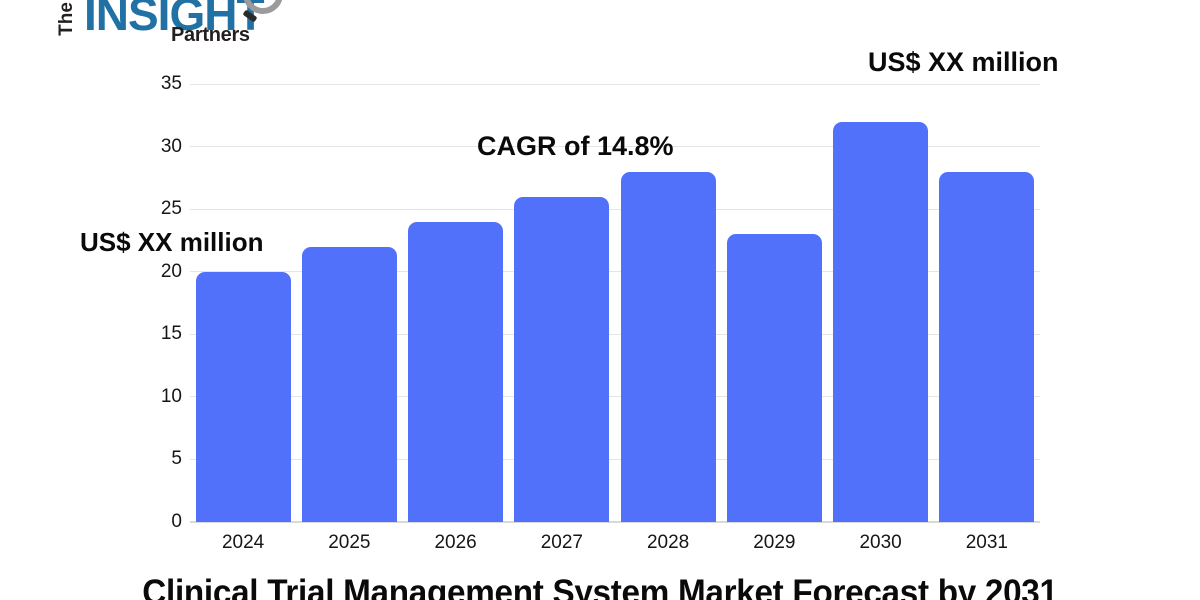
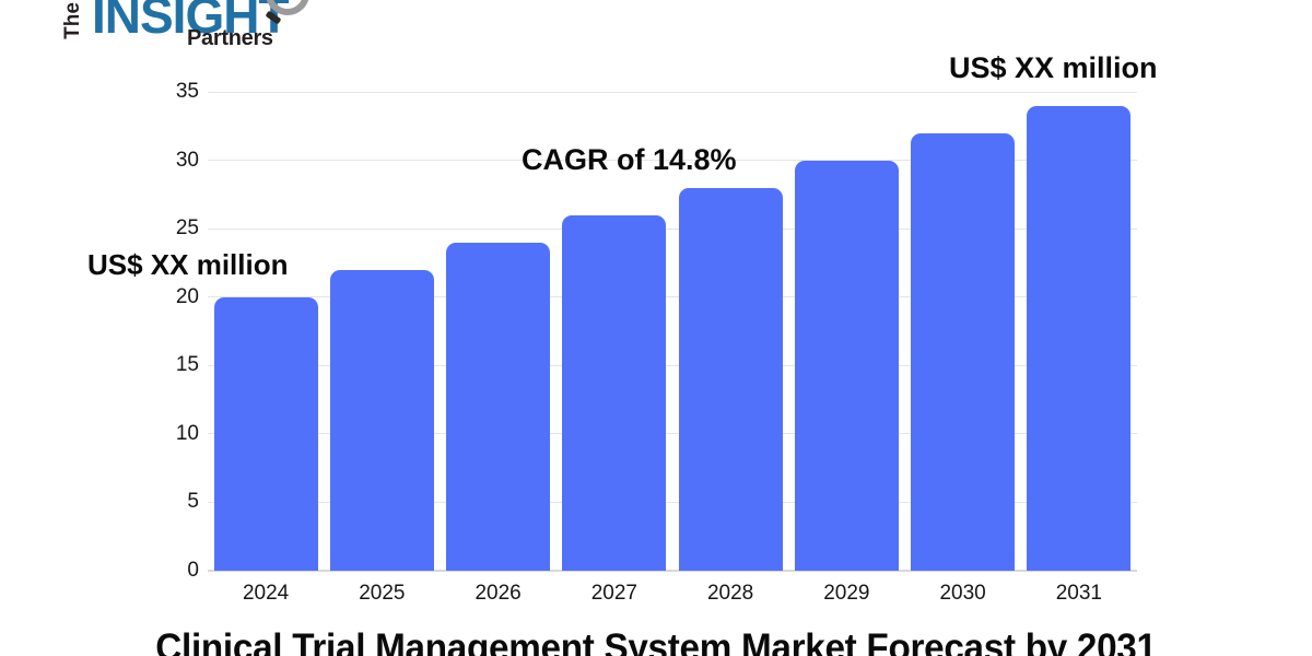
2029: 23 -> 30
2031: 28 -> 34
